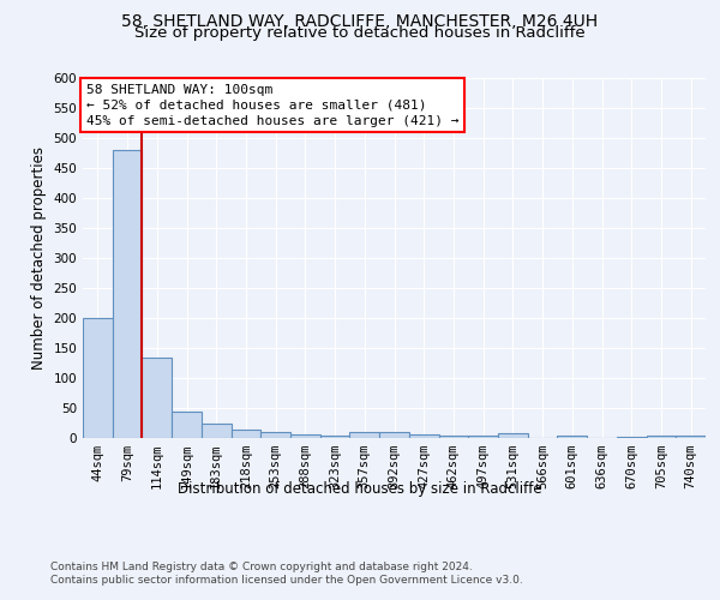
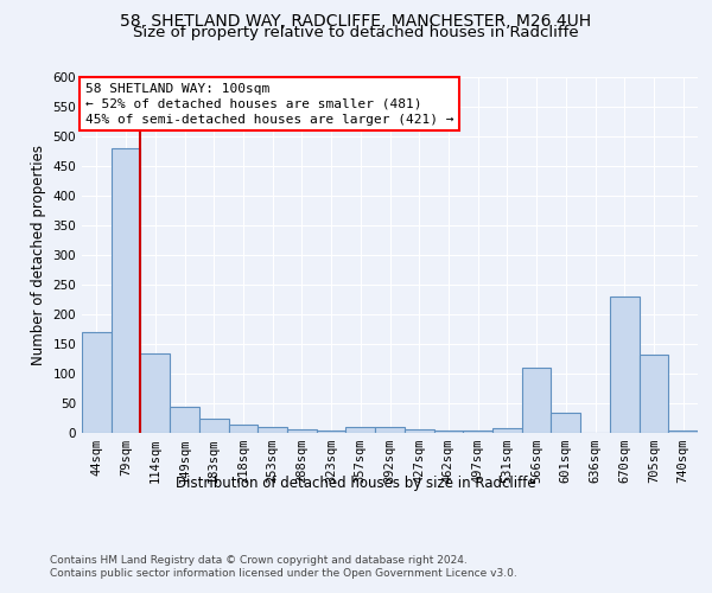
44sqm: 201 -> 170
566sqm: 1 -> 110
601sqm: 5 -> 34
670sqm: 2 -> 230
705sqm: 5 -> 132
